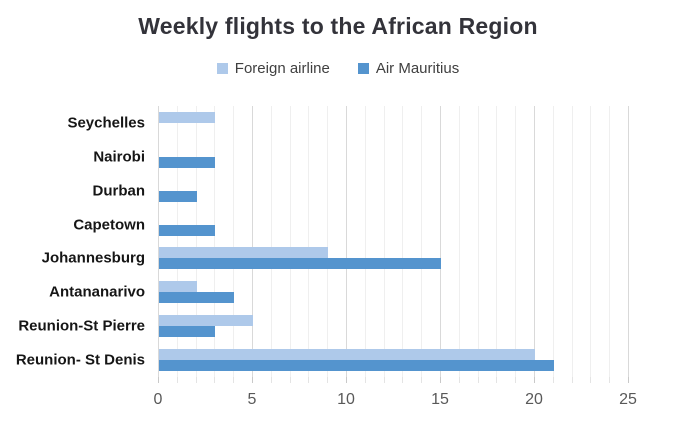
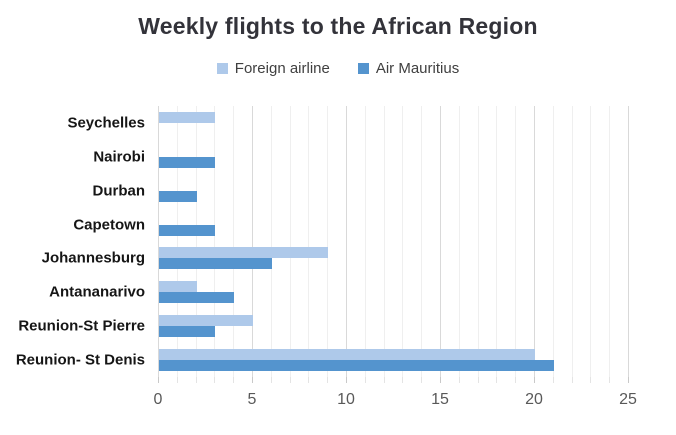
Air Mauritius/Johannesburg: 15 -> 6
